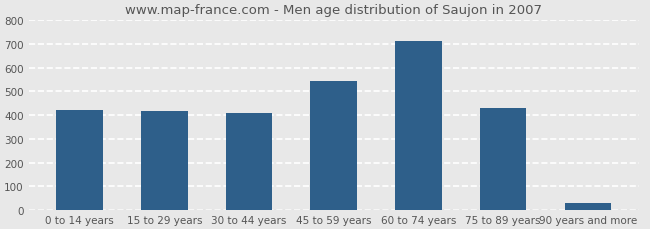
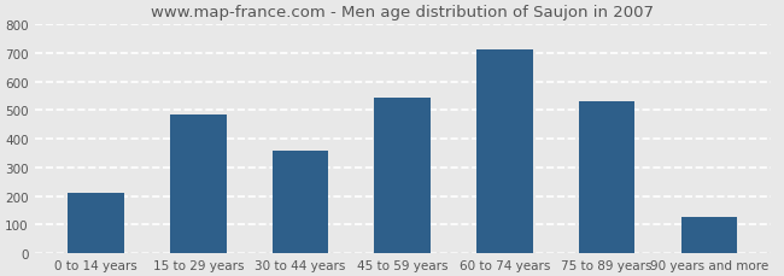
0 to 14 years: 420 -> 210
15 to 29 years: 415 -> 485
30 to 44 years: 410 -> 360
75 to 89 years: 430 -> 530
90 years and more: 30 -> 125
